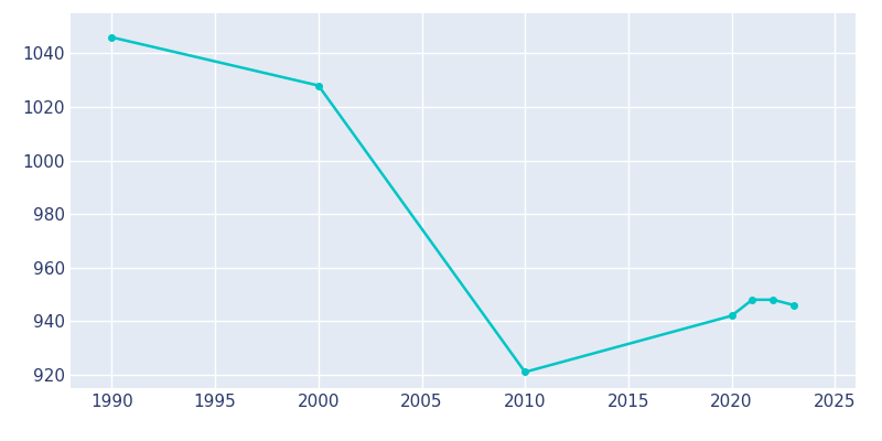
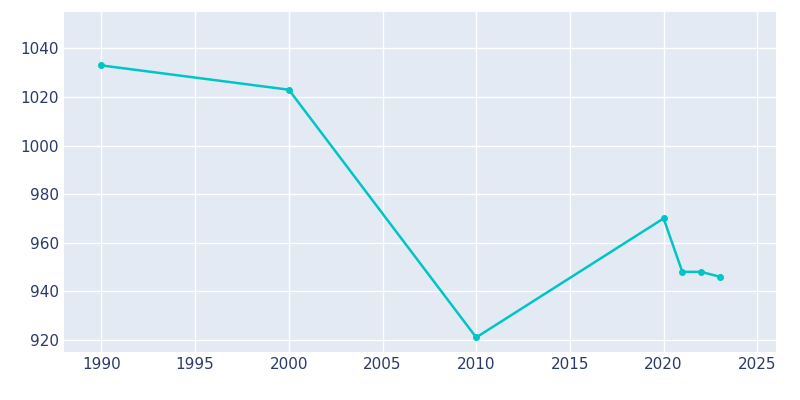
1990: 1046 -> 1033
2000: 1028 -> 1023
2020: 942 -> 970
